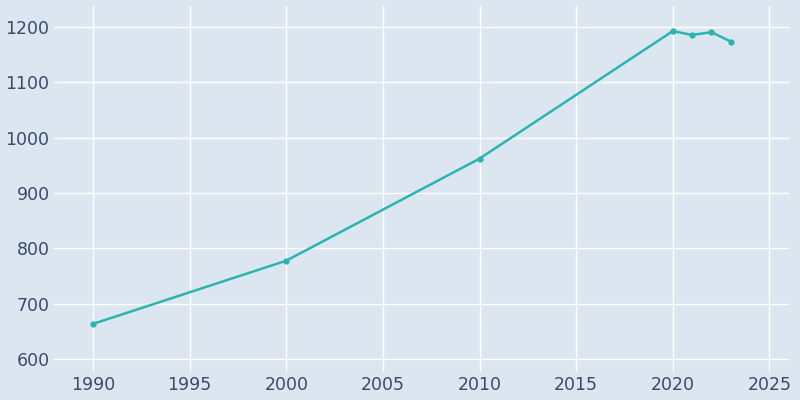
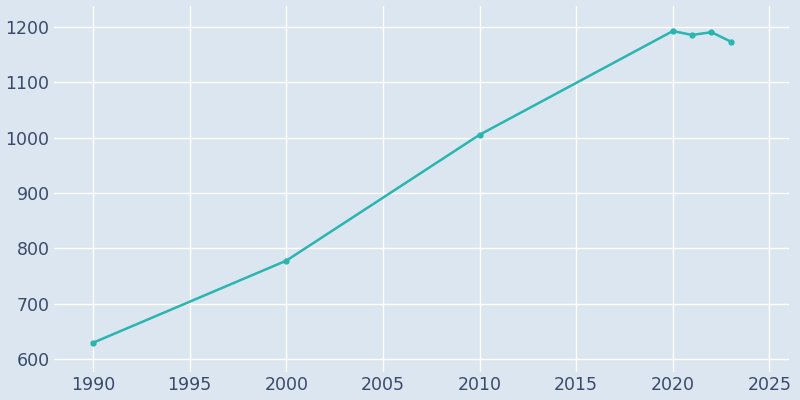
1990: 664 -> 630
2010: 962 -> 1005
